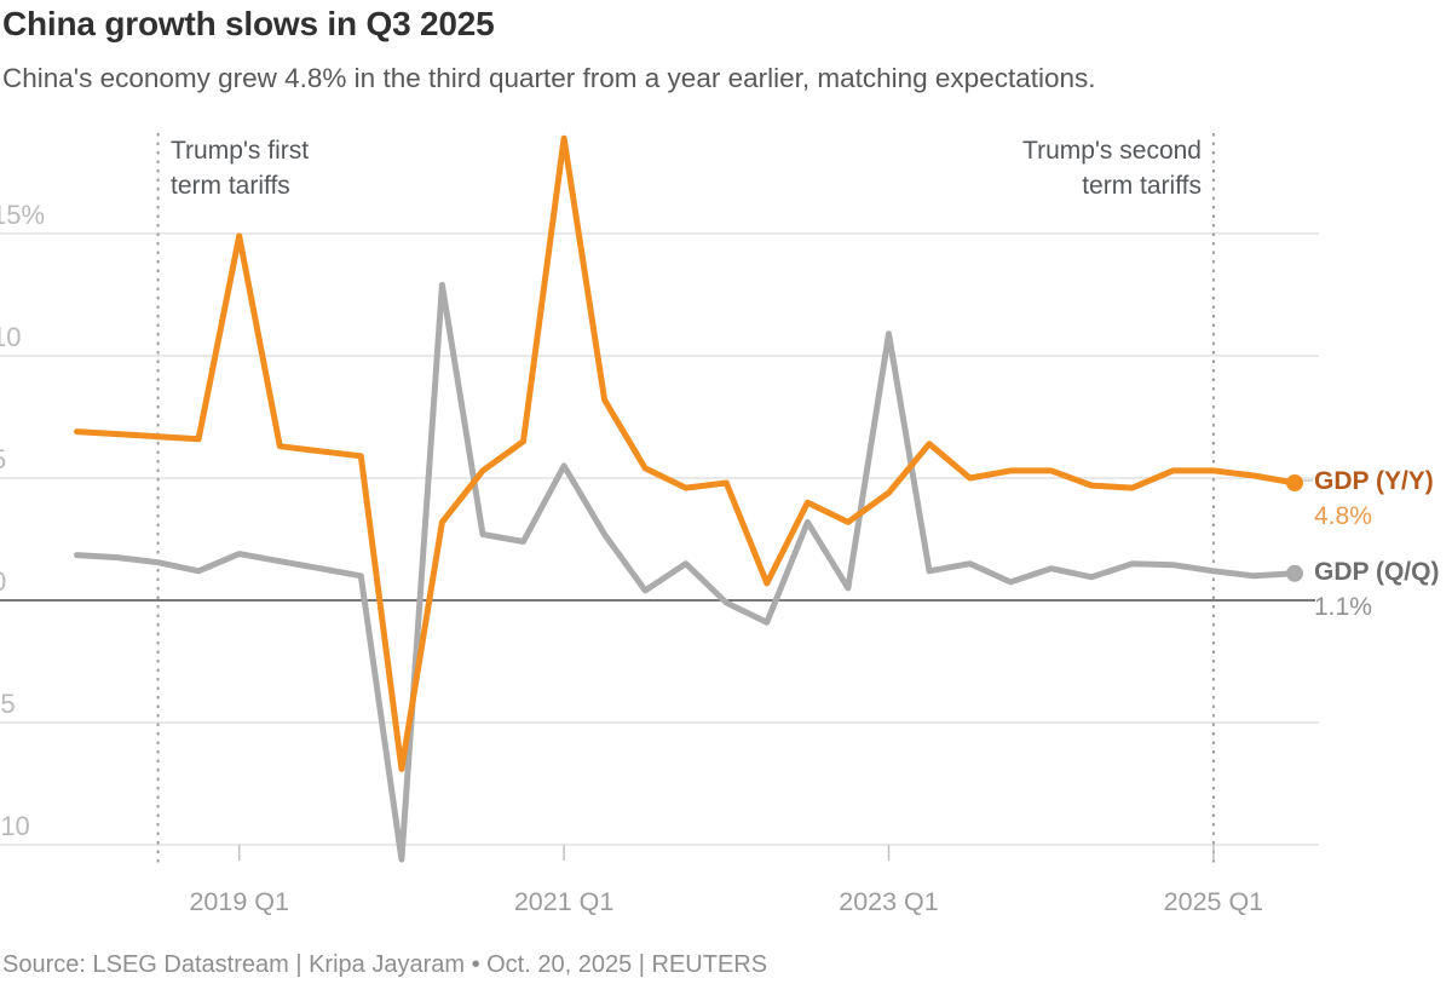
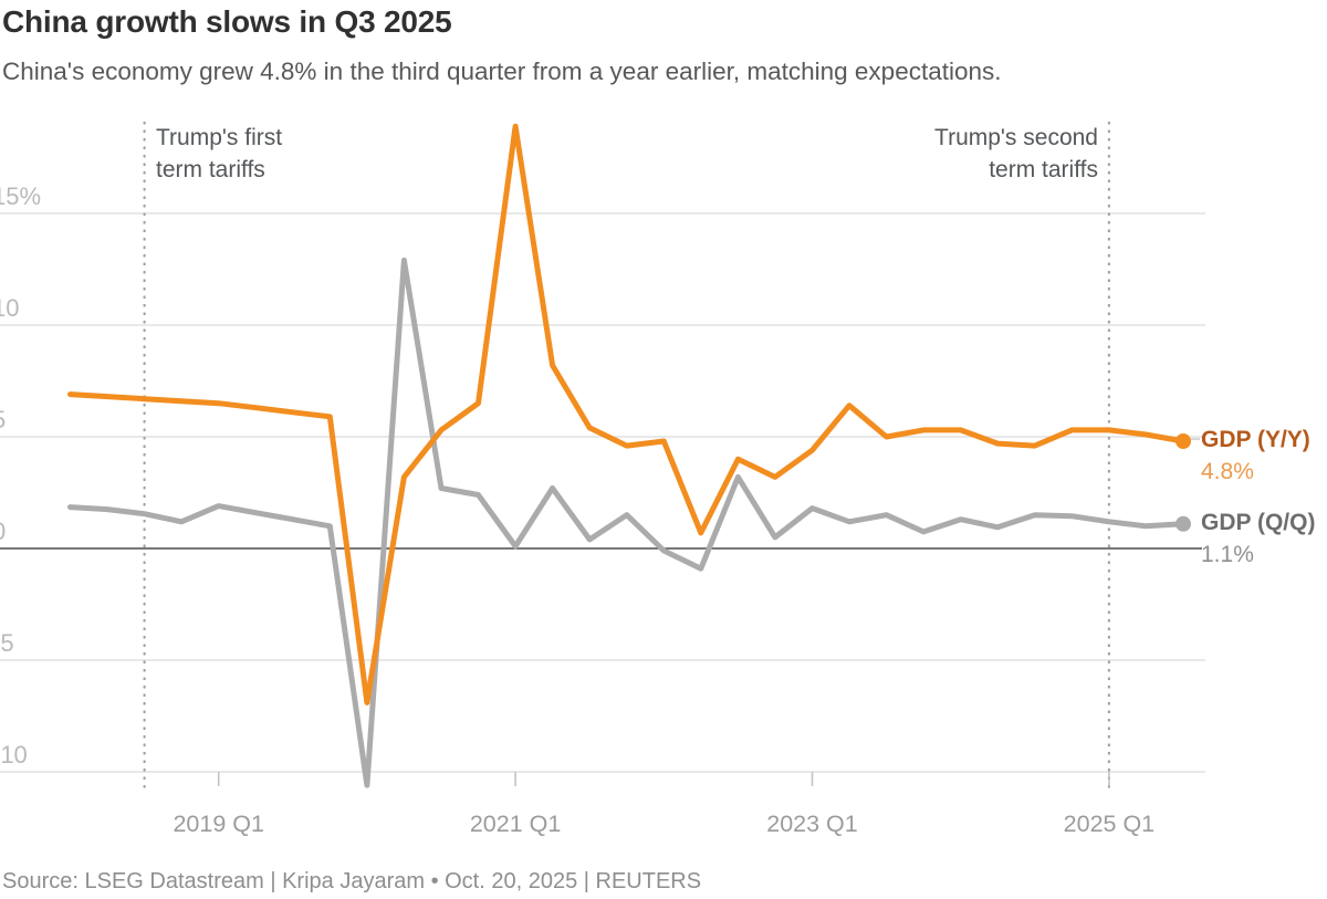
GDP (Y/Y)/2019 Q1: 14.9% -> 6.5%
GDP (Q/Q)/2021 Q1: 5.5% -> 0.1%
GDP (Q/Q)/2023 Q1: 10.9% -> 1.8%
